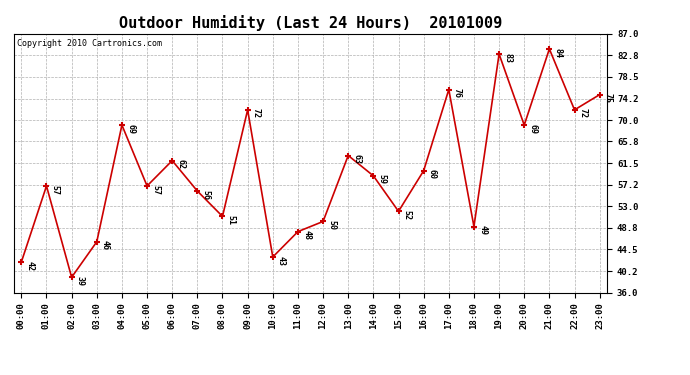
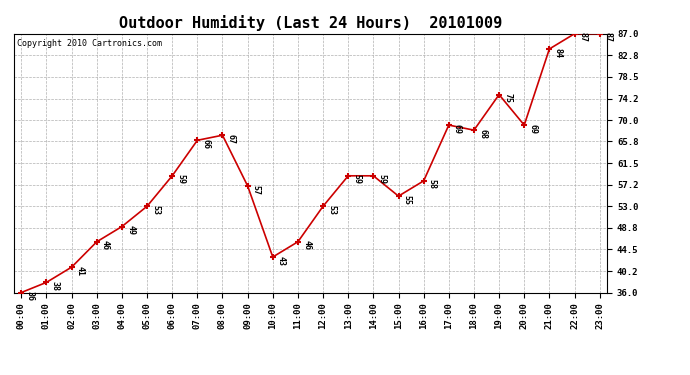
00:00: 42 -> 36
01:00: 57 -> 38
02:00: 39 -> 41
04:00: 69 -> 49
05:00: 57 -> 53
06:00: 62 -> 59
07:00: 56 -> 66
08:00: 51 -> 67
09:00: 72 -> 57
11:00: 48 -> 46
12:00: 50 -> 53
13:00: 63 -> 59
15:00: 52 -> 55
16:00: 60 -> 58
17:00: 76 -> 69
18:00: 49 -> 68
19:00: 83 -> 75
22:00: 72 -> 87
23:00: 75 -> 87
